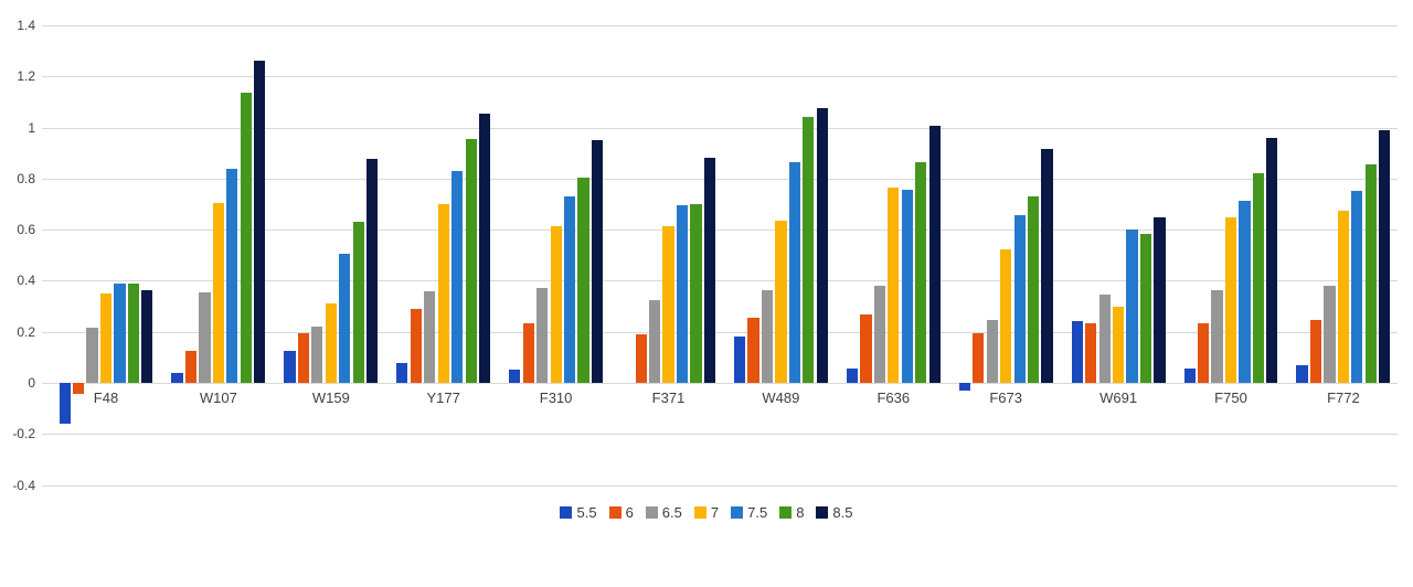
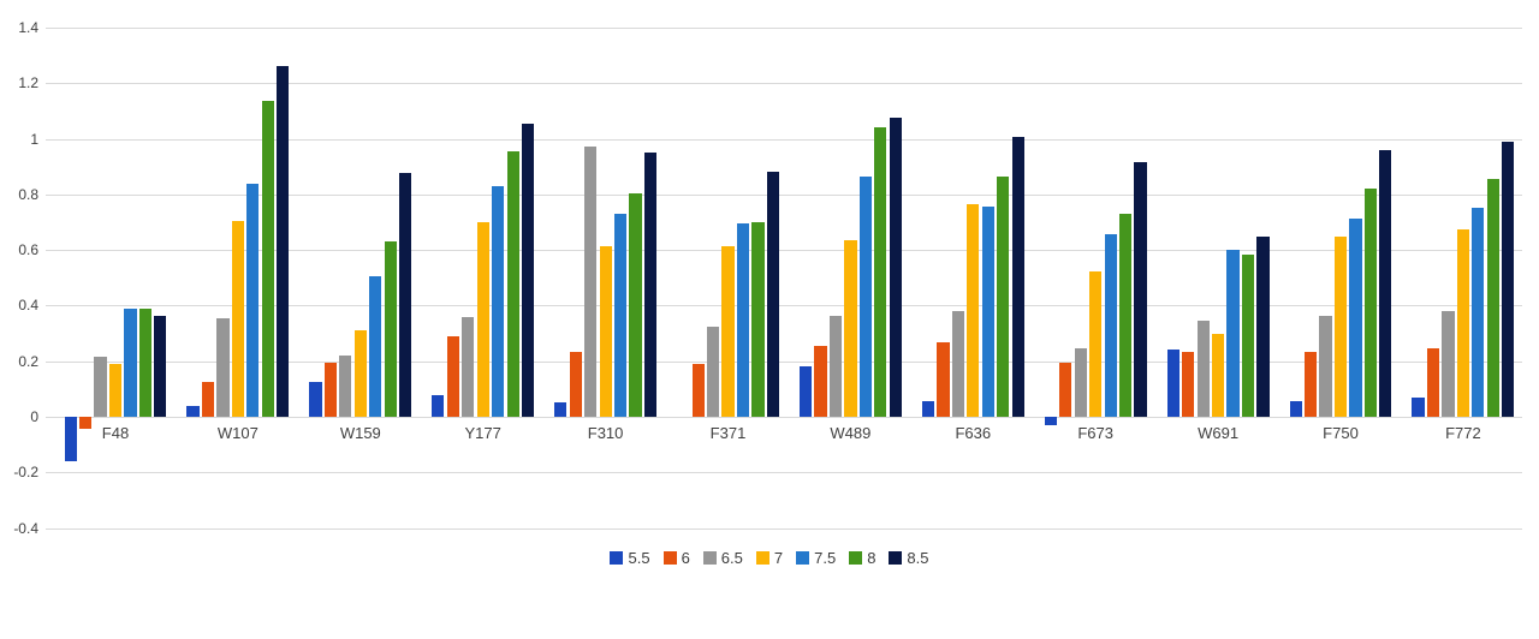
7/F48: 0.35 -> 0.19
6.5/F310: 0.37 -> 0.97
